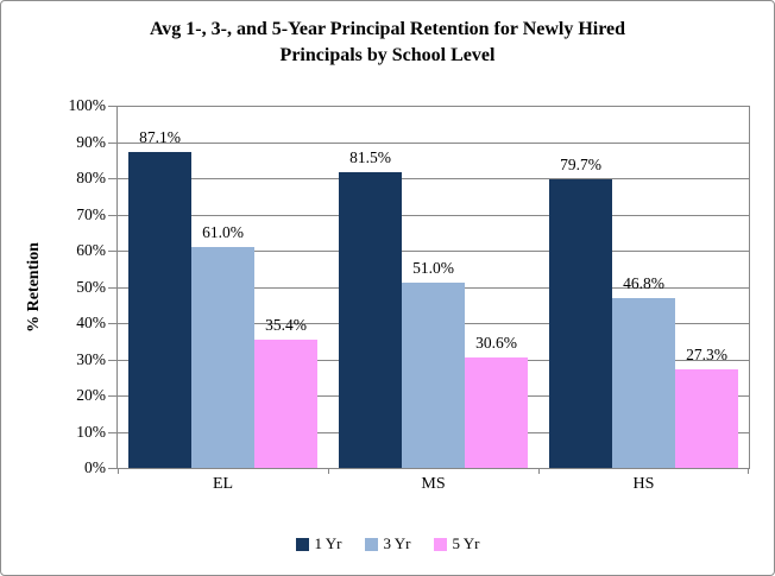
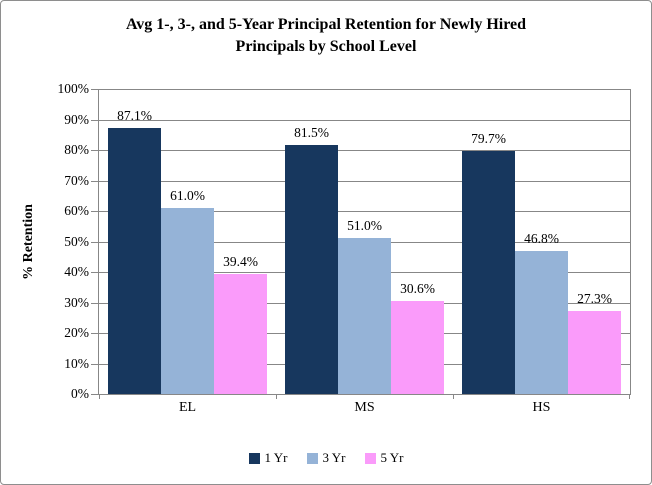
5 Yr/EL: 35.4% -> 39.4%
